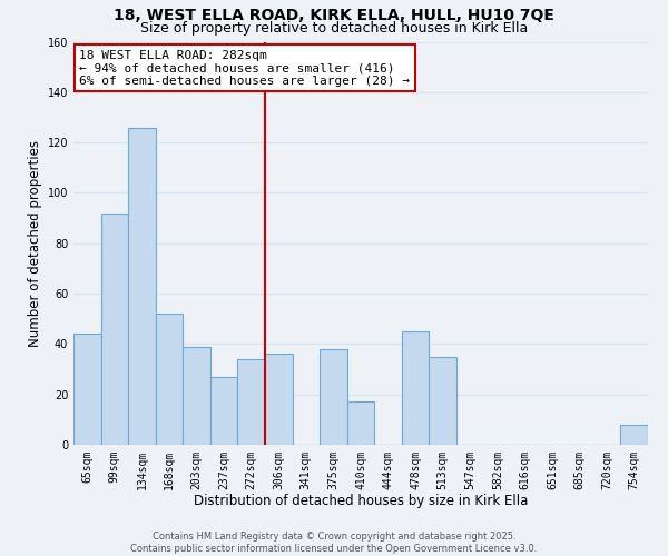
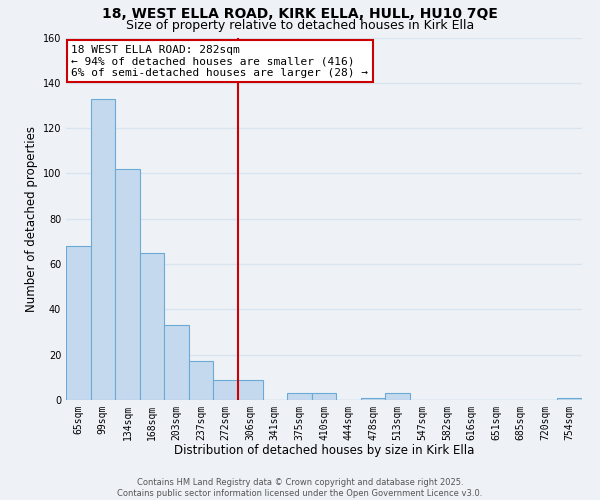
65sqm: 44 -> 68
99sqm: 92 -> 133
134sqm: 126 -> 102
168sqm: 52 -> 65
203sqm: 39 -> 33
237sqm: 27 -> 17
272sqm: 34 -> 9
306sqm: 36 -> 9
375sqm: 38 -> 3
410sqm: 17 -> 3
478sqm: 45 -> 1
513sqm: 35 -> 3
754sqm: 8 -> 1
